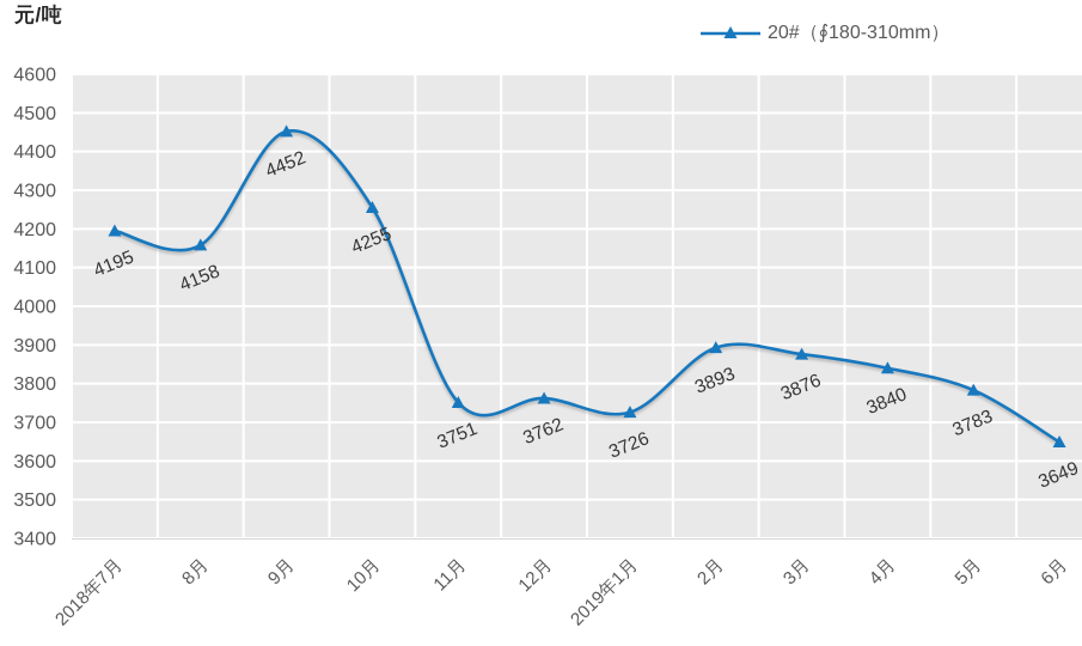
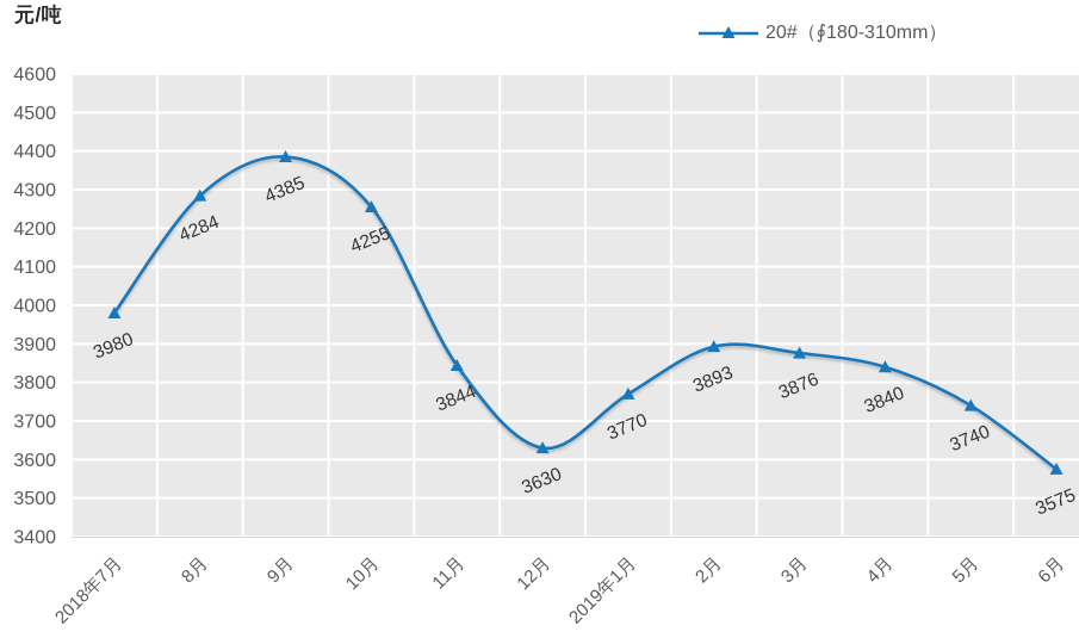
2018年7月: 4195 -> 3980
8月: 4158 -> 4284
9月: 4452 -> 4385
11月: 3751 -> 3844
12月: 3762 -> 3630
2019年1月: 3726 -> 3770
5月: 3783 -> 3740
6月: 3649 -> 3575
